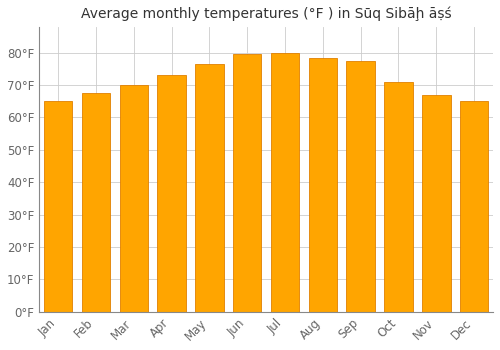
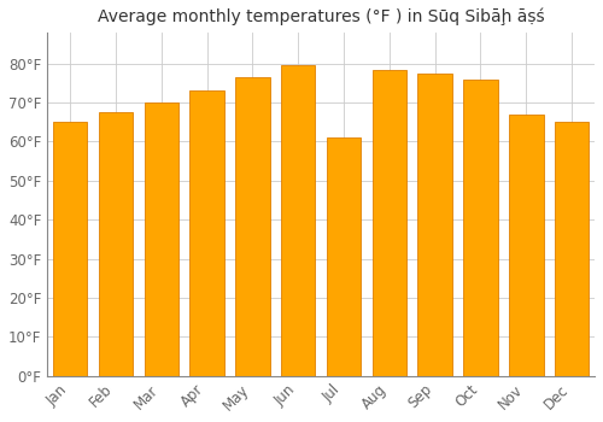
Jul: 80.0°F -> 61.0°F
Oct: 71.0°F -> 76.0°F
